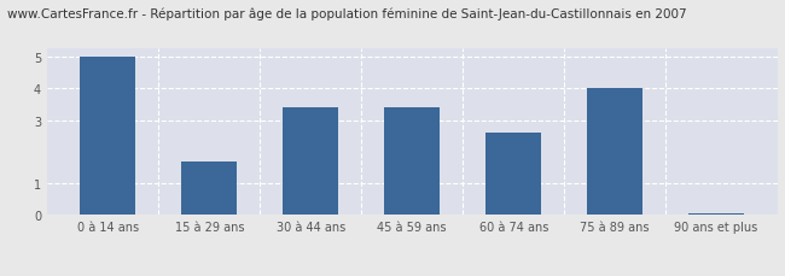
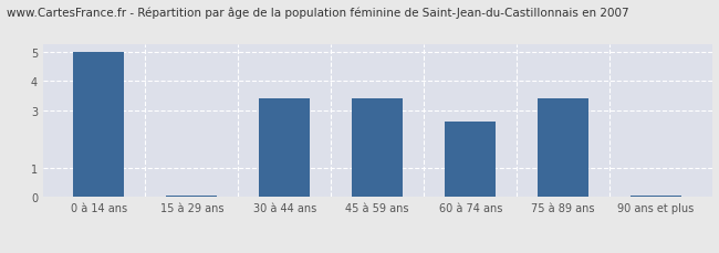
15 à 29 ans: 1.70 -> 0.05
75 à 89 ans: 4.00 -> 3.40
